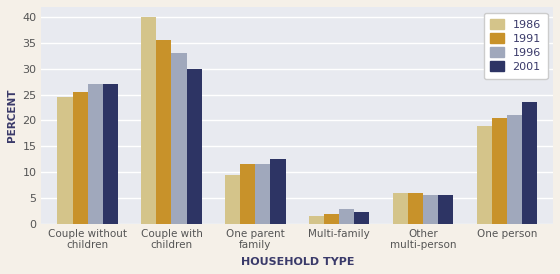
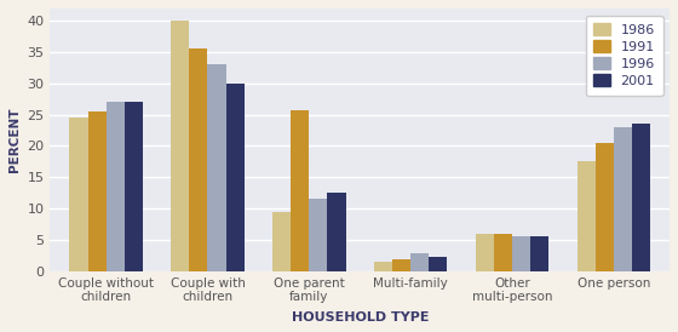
1991/One parent family: 11.5 -> 25.8
1986/One person: 19.0 -> 17.6
1996/One person: 21.0 -> 23.0
